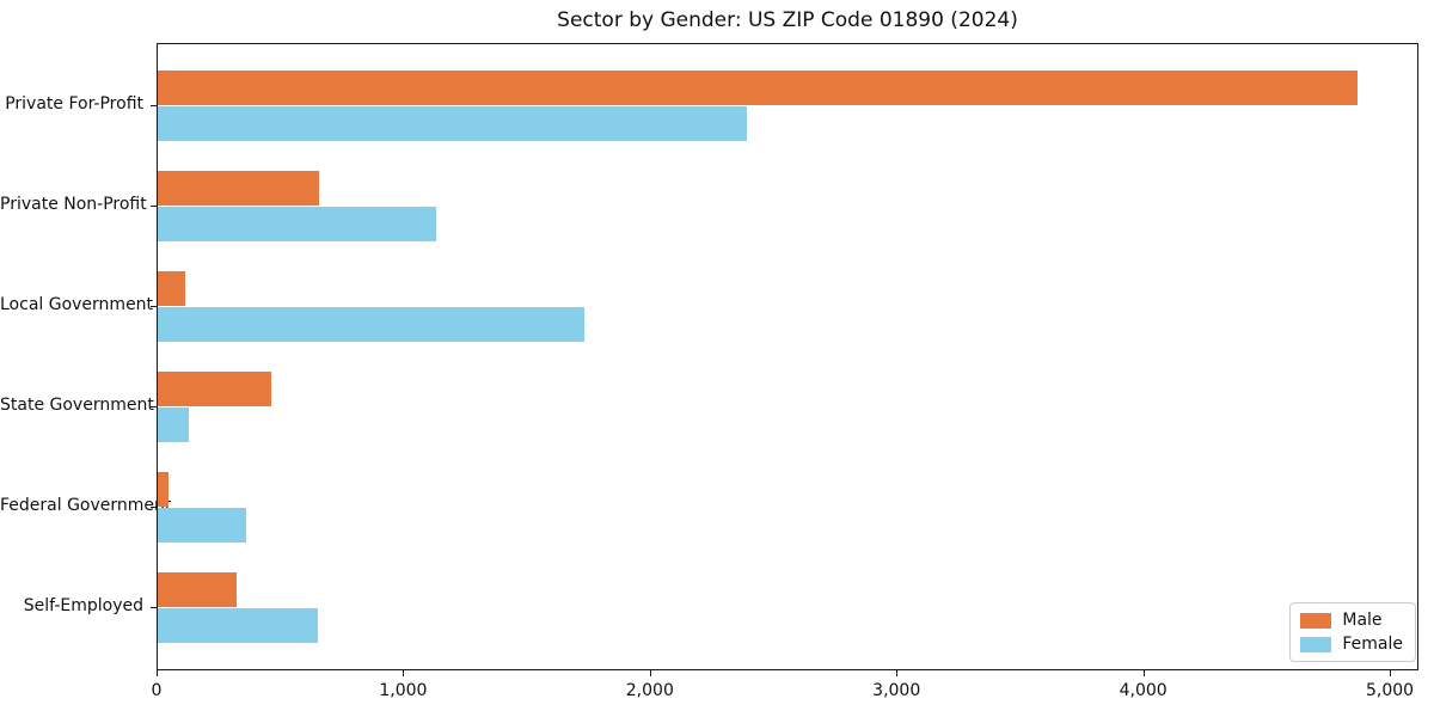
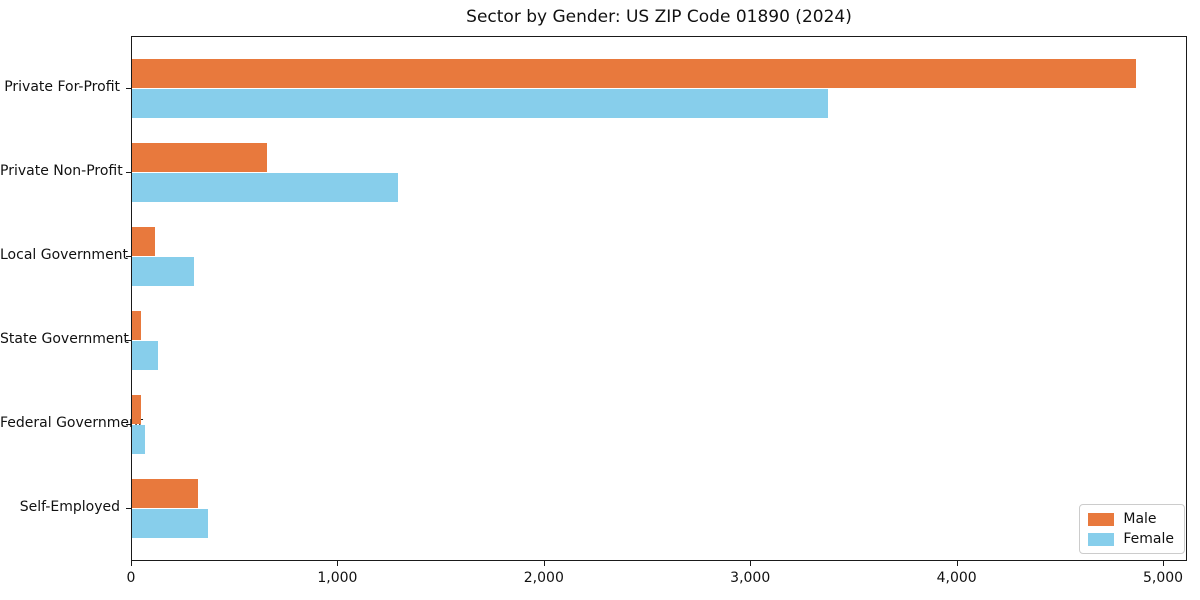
Female/Private For-Profit: 2390 -> 3370
Female/Private Non-Profit: 1130 -> 1290
Female/Local Government: 1730 -> 300
Male/State Government: 460 -> 40
Female/Federal Government: 360 -> 60
Female/Self-Employed: 650 -> 370
